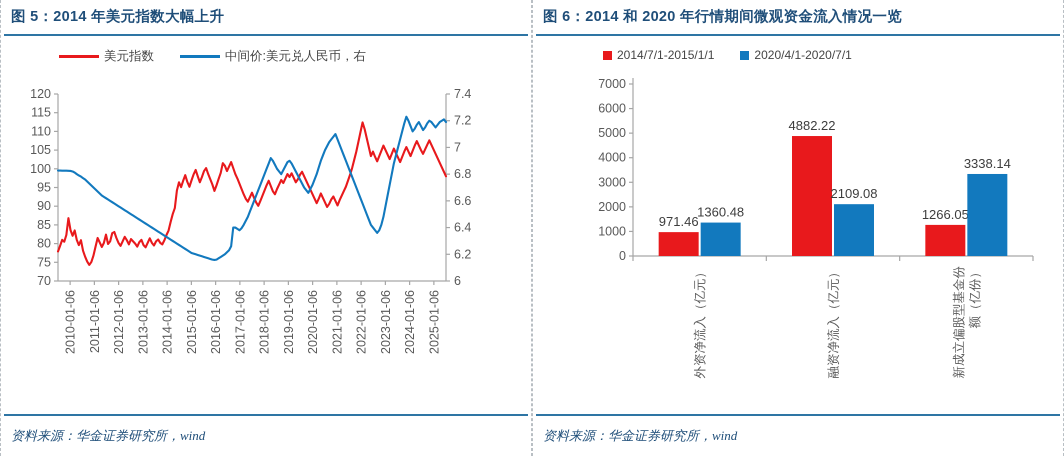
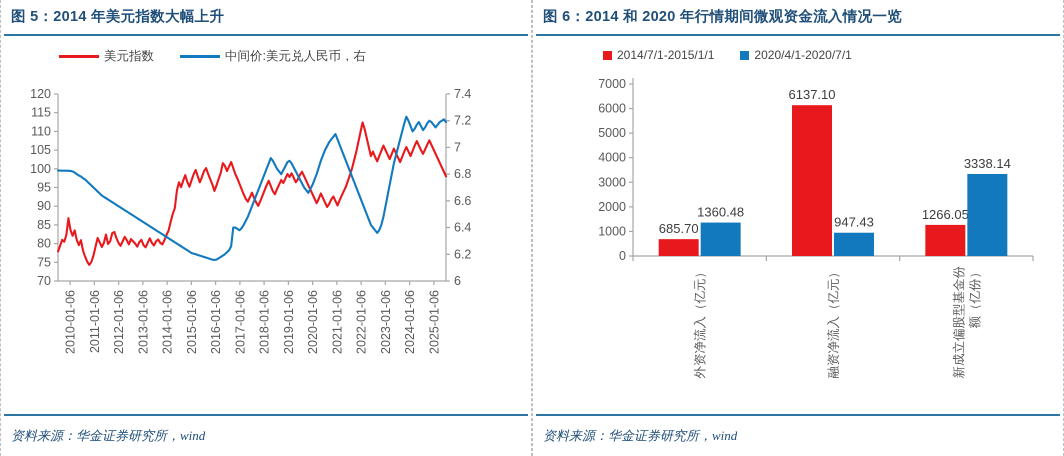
图 6：2014 和 2020 年行情期间微观资金流入情况一览/2014/7/1-2015/1/1/外资净流入（亿元）: 971.46 -> 685.70
图 6：2014 和 2020 年行情期间微观资金流入情况一览/2014/7/1-2015/1/1/融资净流入（亿元）: 4882.22 -> 6137.10
图 6：2014 和 2020 年行情期间微观资金流入情况一览/2020/4/1-2020/7/1/融资净流入（亿元）: 2109.08 -> 947.43
